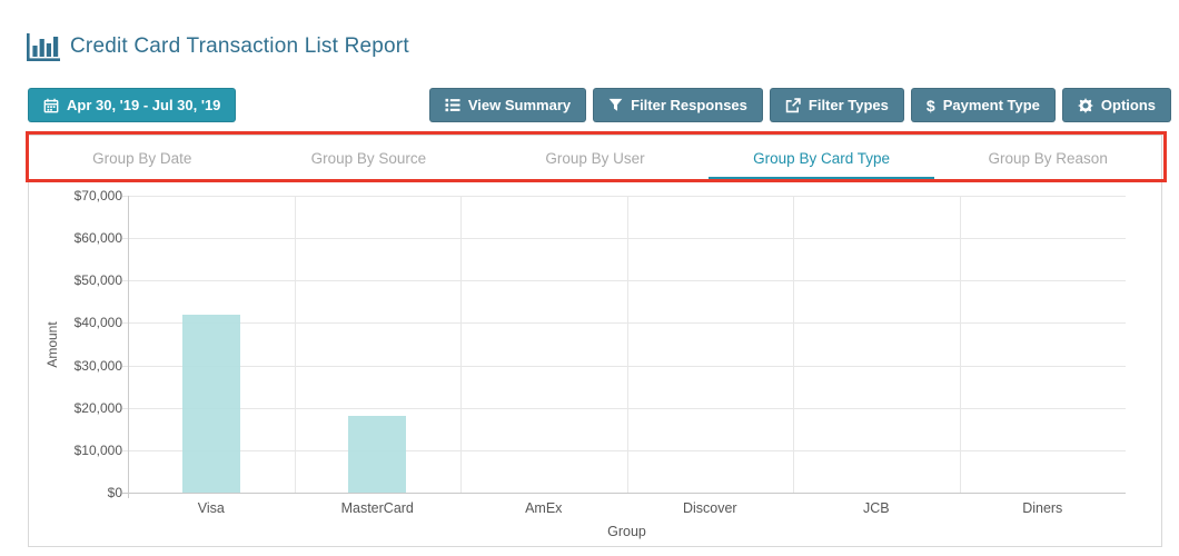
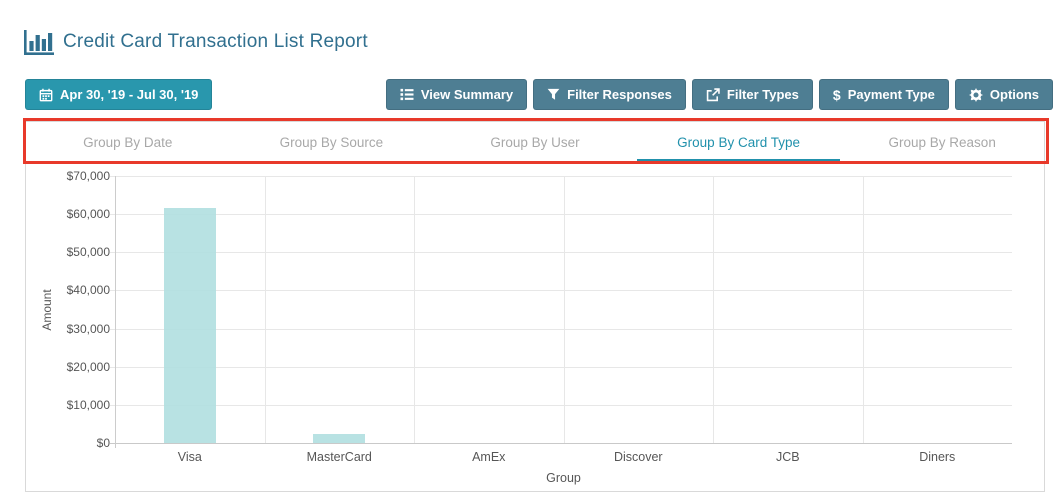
Visa: $42000 -> $62000
MasterCard: $18000 -> $2000
